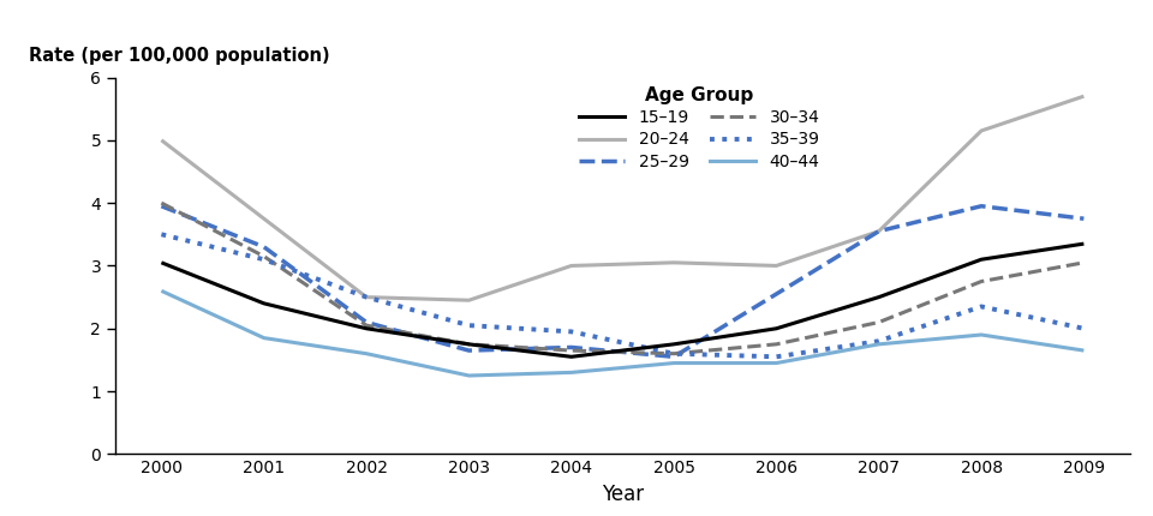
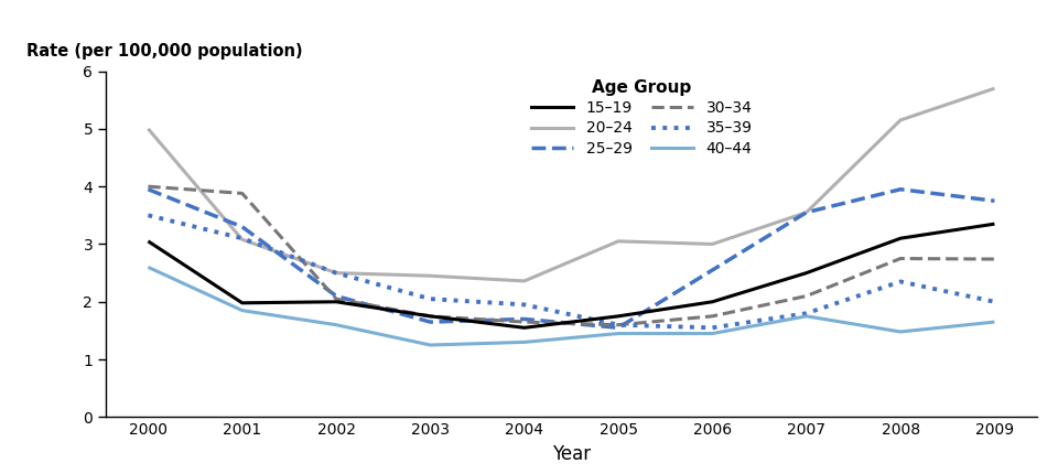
15–19/2001: 2.40 -> 1.98
20–24/2001: 3.75 -> 3.08
30–34/2001: 3.15 -> 3.88
20–24/2004: 3.00 -> 2.36
40–44/2008: 1.90 -> 1.48
30–34/2009: 3.05 -> 2.74
